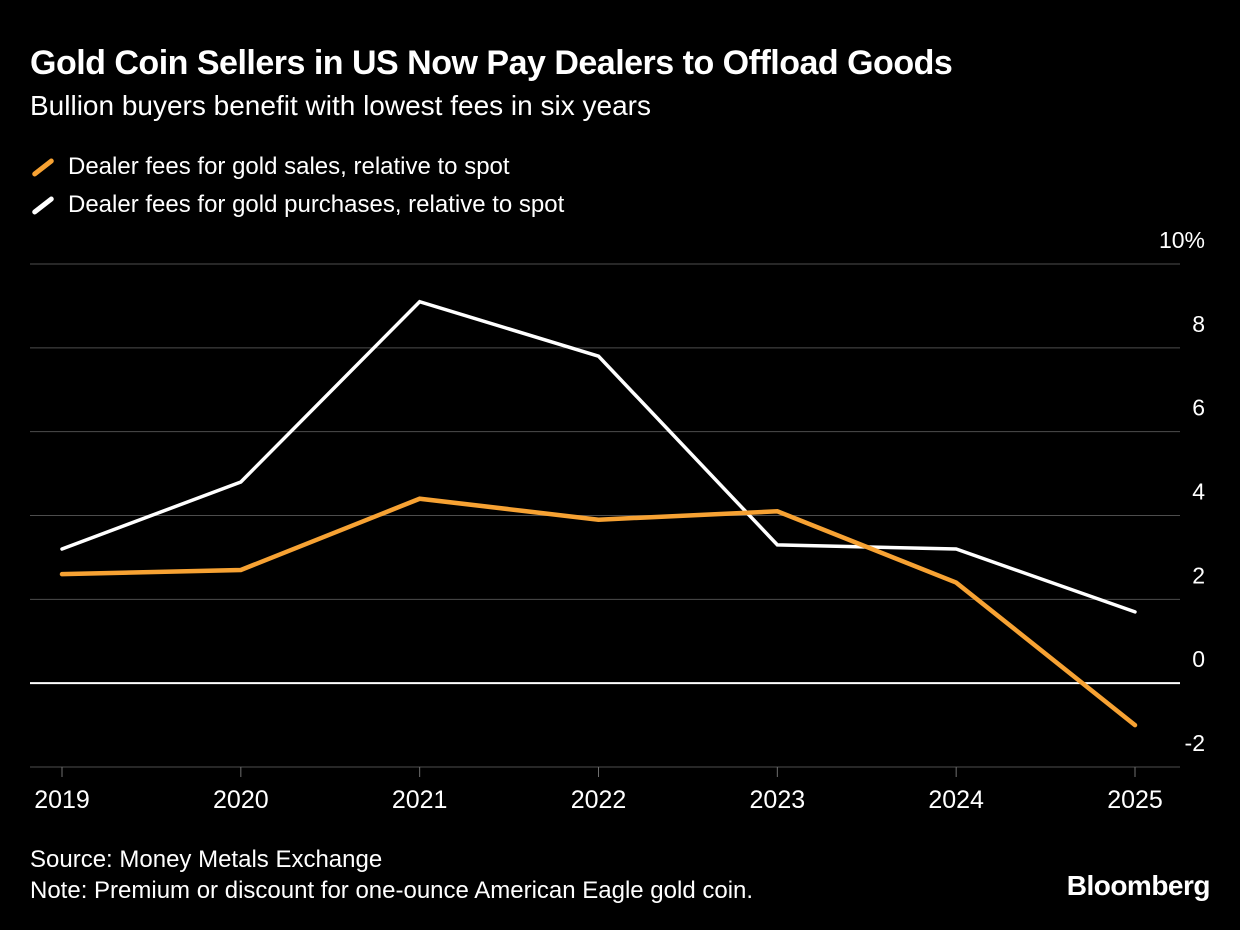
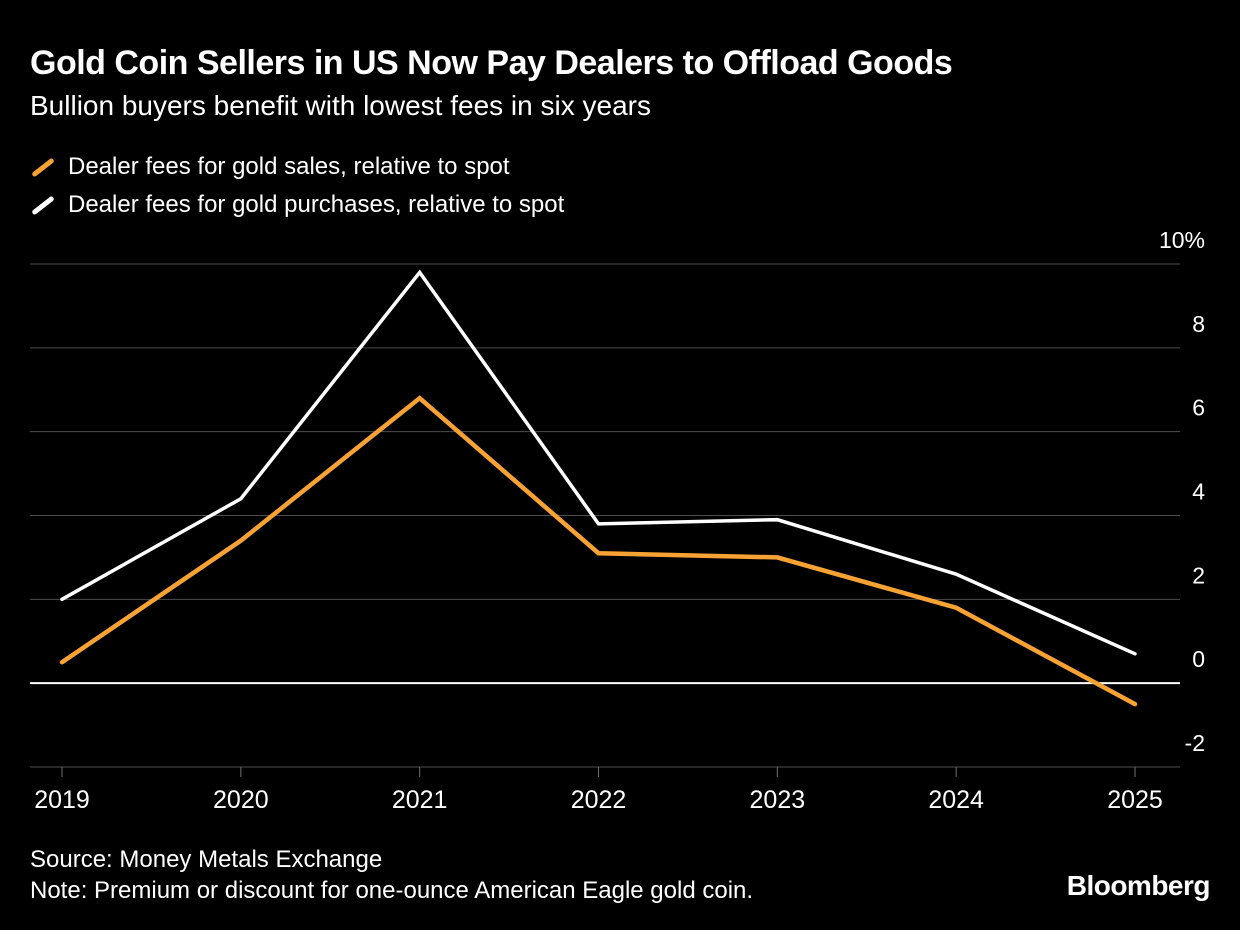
Dealer fees for gold sales, relative to spot/2019: 2.6% -> 0.5%
Dealer fees for gold purchases, relative to spot/2019: 3.2% -> 2.0%
Dealer fees for gold sales, relative to spot/2020: 2.7% -> 3.4%
Dealer fees for gold purchases, relative to spot/2020: 4.8% -> 4.4%
Dealer fees for gold sales, relative to spot/2021: 4.4% -> 6.8%
Dealer fees for gold purchases, relative to spot/2021: 9.1% -> 9.8%
Dealer fees for gold sales, relative to spot/2022: 3.9% -> 3.1%
Dealer fees for gold purchases, relative to spot/2022: 7.8% -> 3.8%
Dealer fees for gold sales, relative to spot/2023: 4.1% -> 3.0%
Dealer fees for gold purchases, relative to spot/2023: 3.3% -> 3.9%
Dealer fees for gold sales, relative to spot/2024: 2.4% -> 1.8%
Dealer fees for gold purchases, relative to spot/2024: 3.2% -> 2.6%
Dealer fees for gold sales, relative to spot/2025: -1.0% -> -0.5%
Dealer fees for gold purchases, relative to spot/2025: 1.7% -> 0.7%
